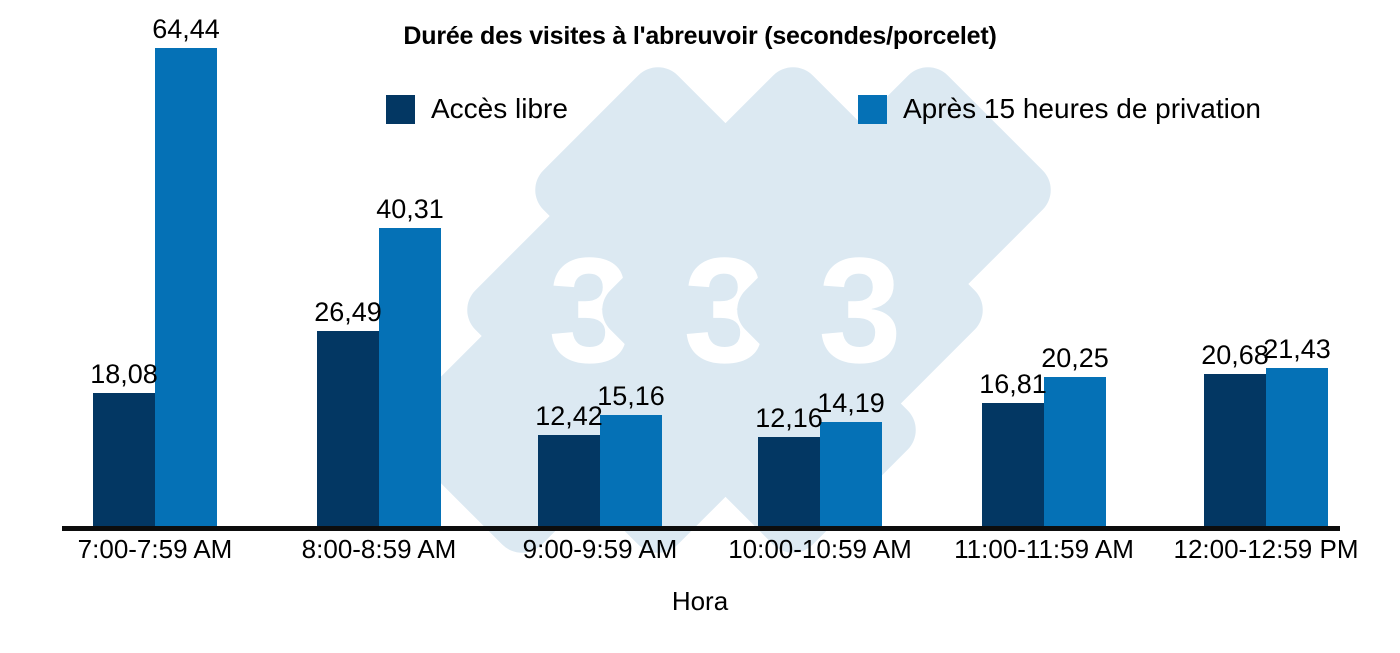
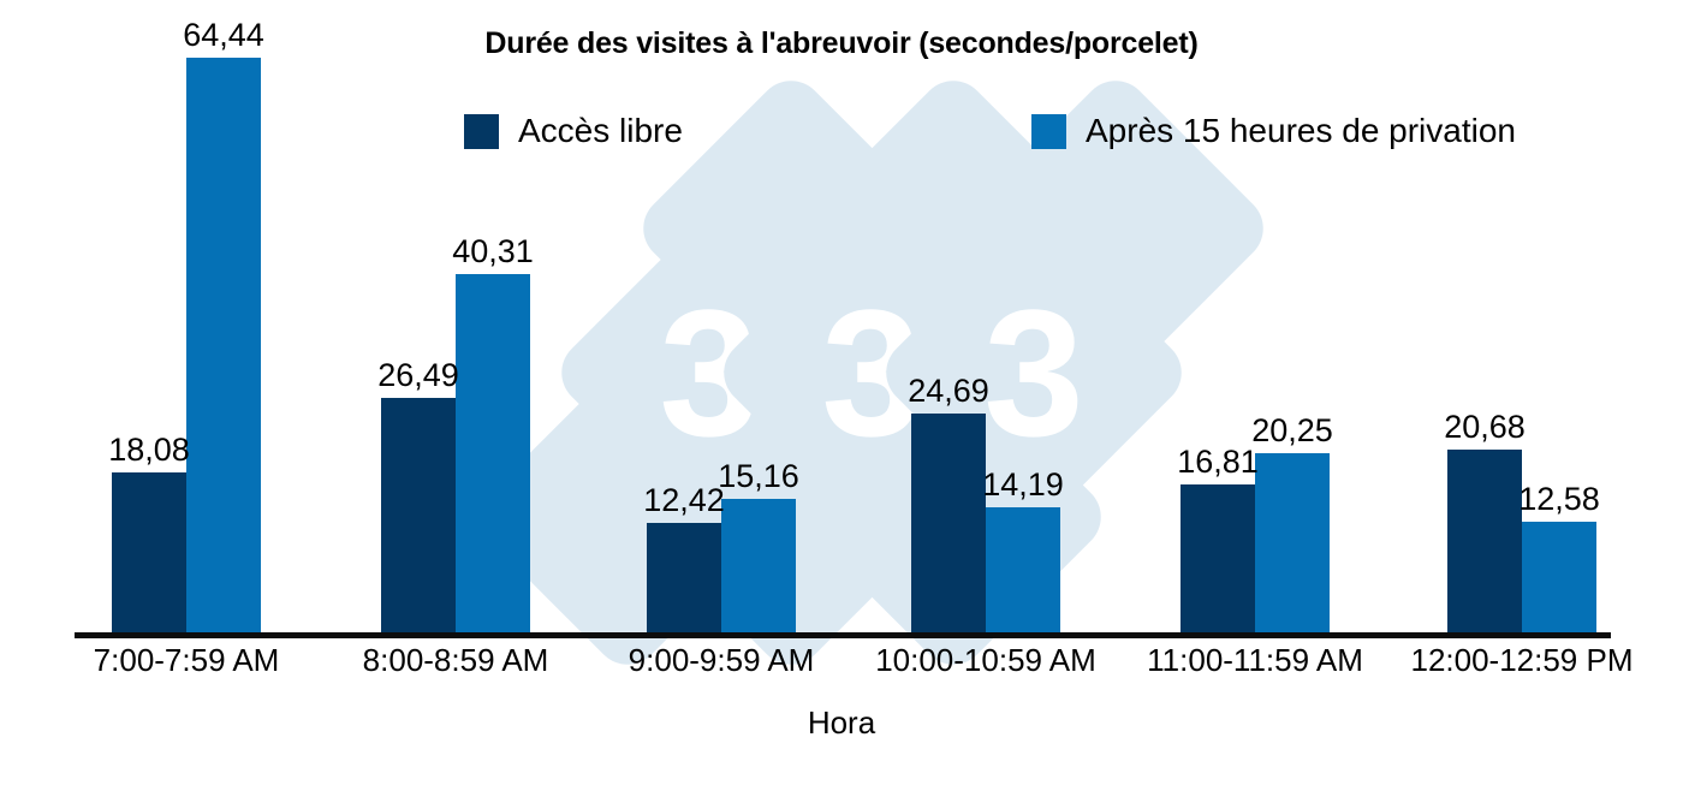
Accès libre/10:00-10:59 AM: 12,16 -> 24,69
Après 15 heures de privation/12:00-12:59 PM: 21,43 -> 12,58
